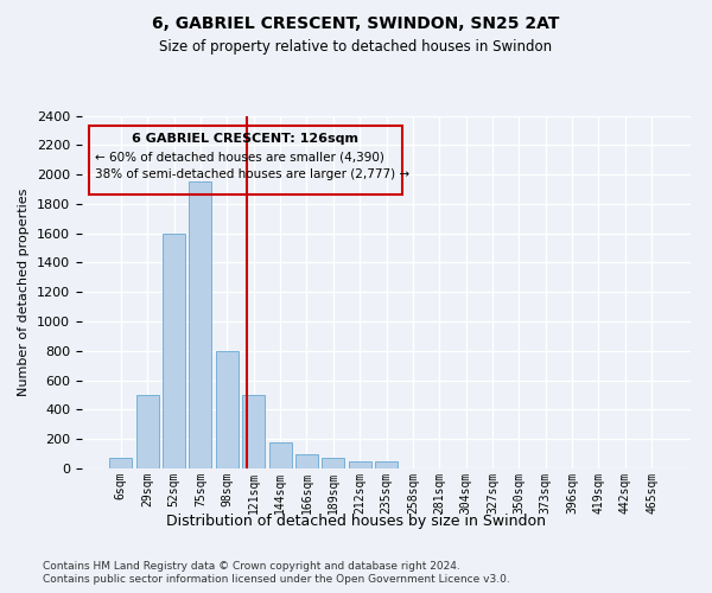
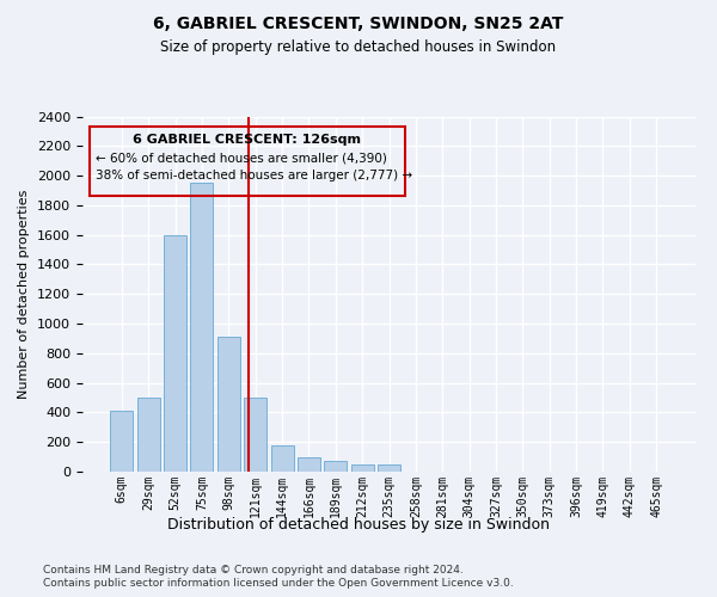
6sqm: 80 -> 410
98sqm: 800 -> 910
